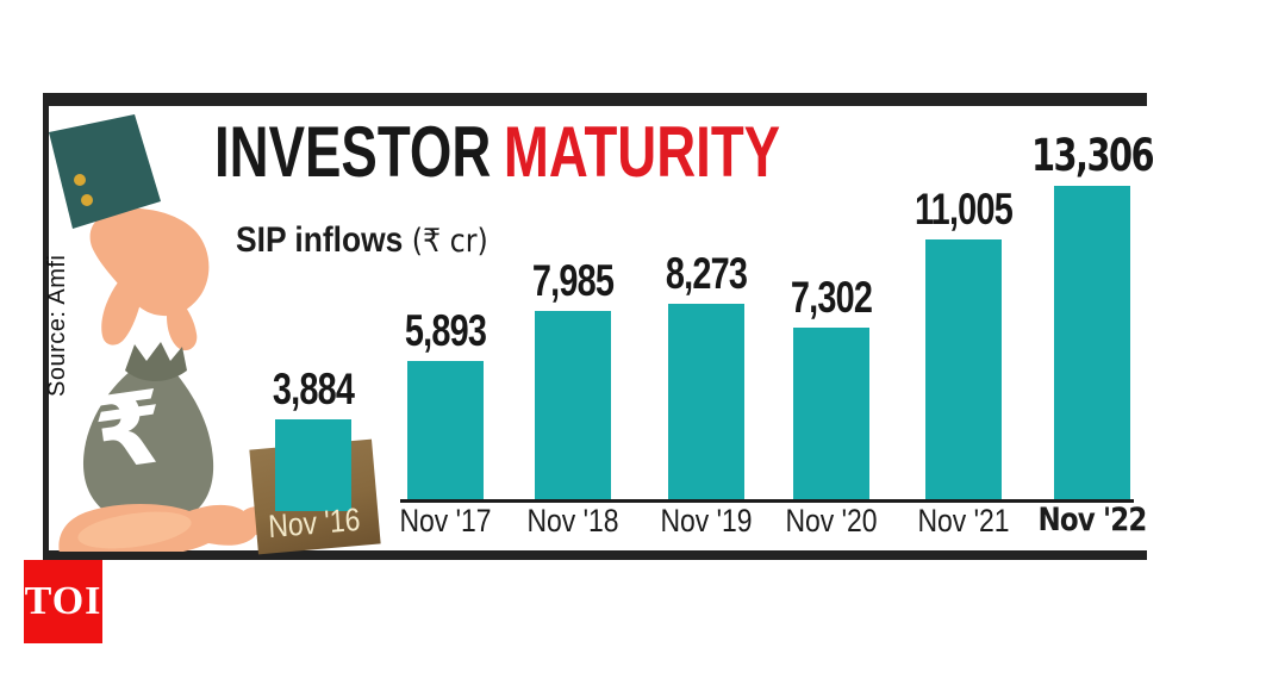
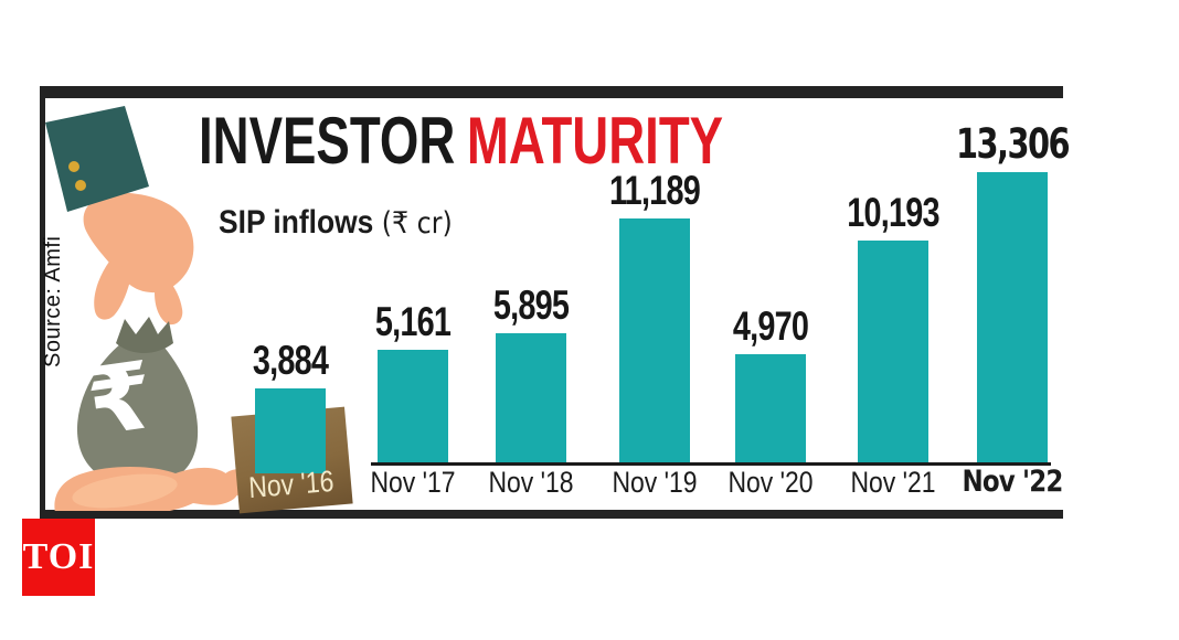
Nov '17: 5,893 -> 5,161
Nov '18: 7,985 -> 5,895
Nov '19: 8,273 -> 11,189
Nov '20: 7,302 -> 4,970
Nov '21: 11,005 -> 10,193
